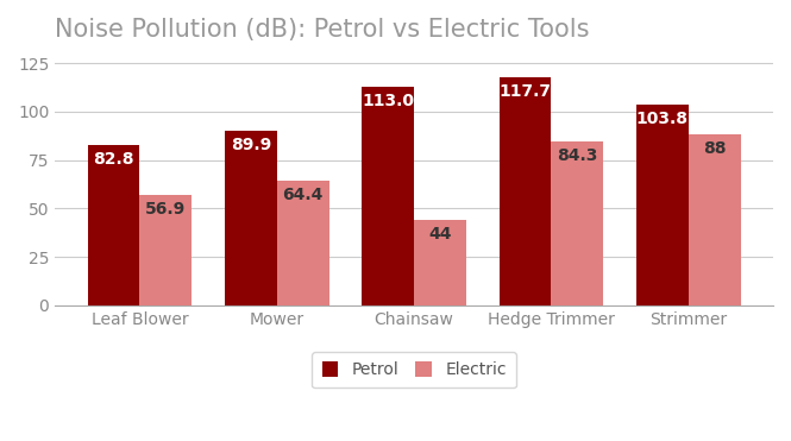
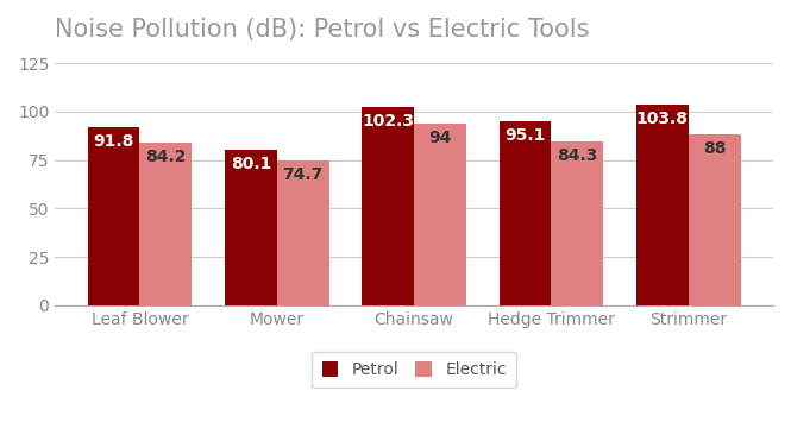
Petrol/Leaf Blower: 82.8 -> 91.8
Electric/Leaf Blower: 56.9 -> 84.2
Petrol/Mower: 89.9 -> 80.1
Electric/Mower: 64.4 -> 74.7
Petrol/Chainsaw: 113.0 -> 102.3
Electric/Chainsaw: 44 -> 94
Petrol/Hedge Trimmer: 117.7 -> 95.1
